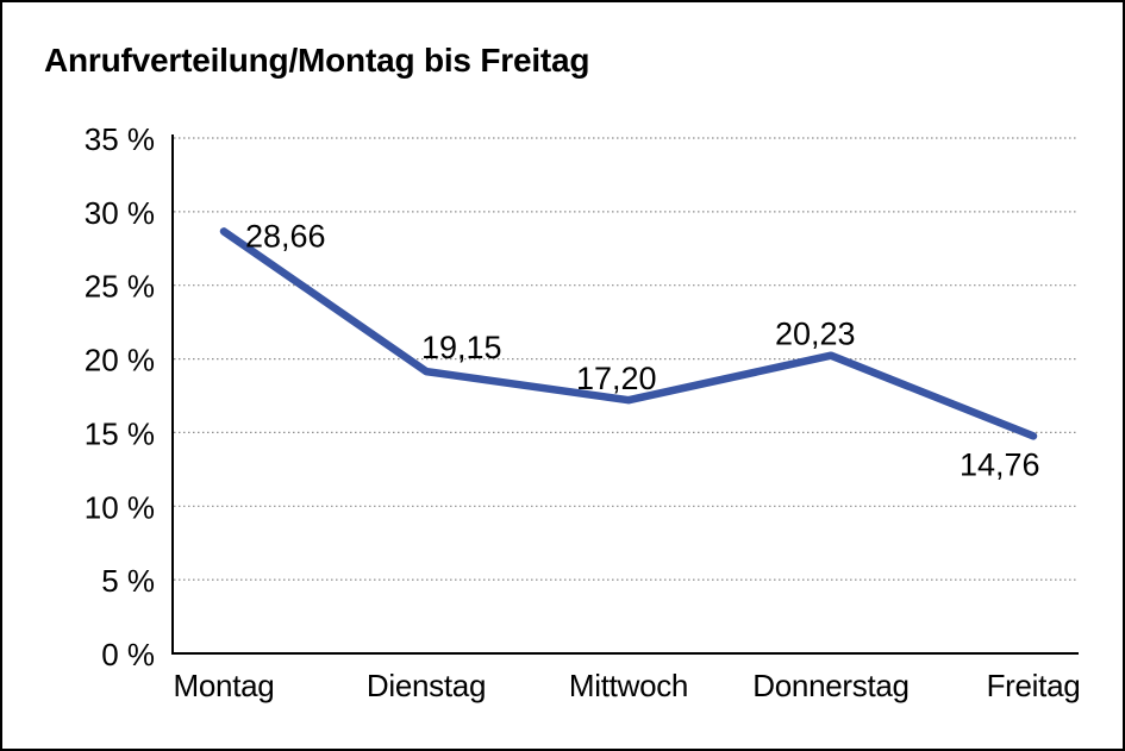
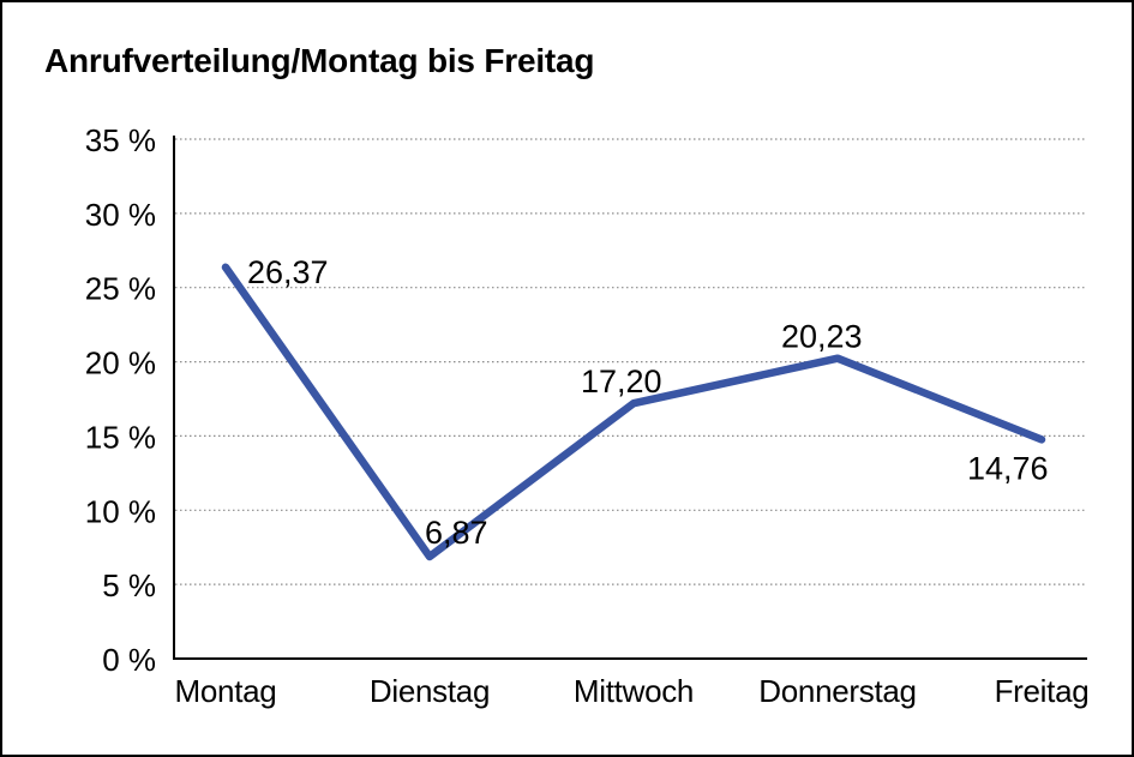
Montag: 28,66 -> 26,37
Dienstag: 19,15 -> 6,87
